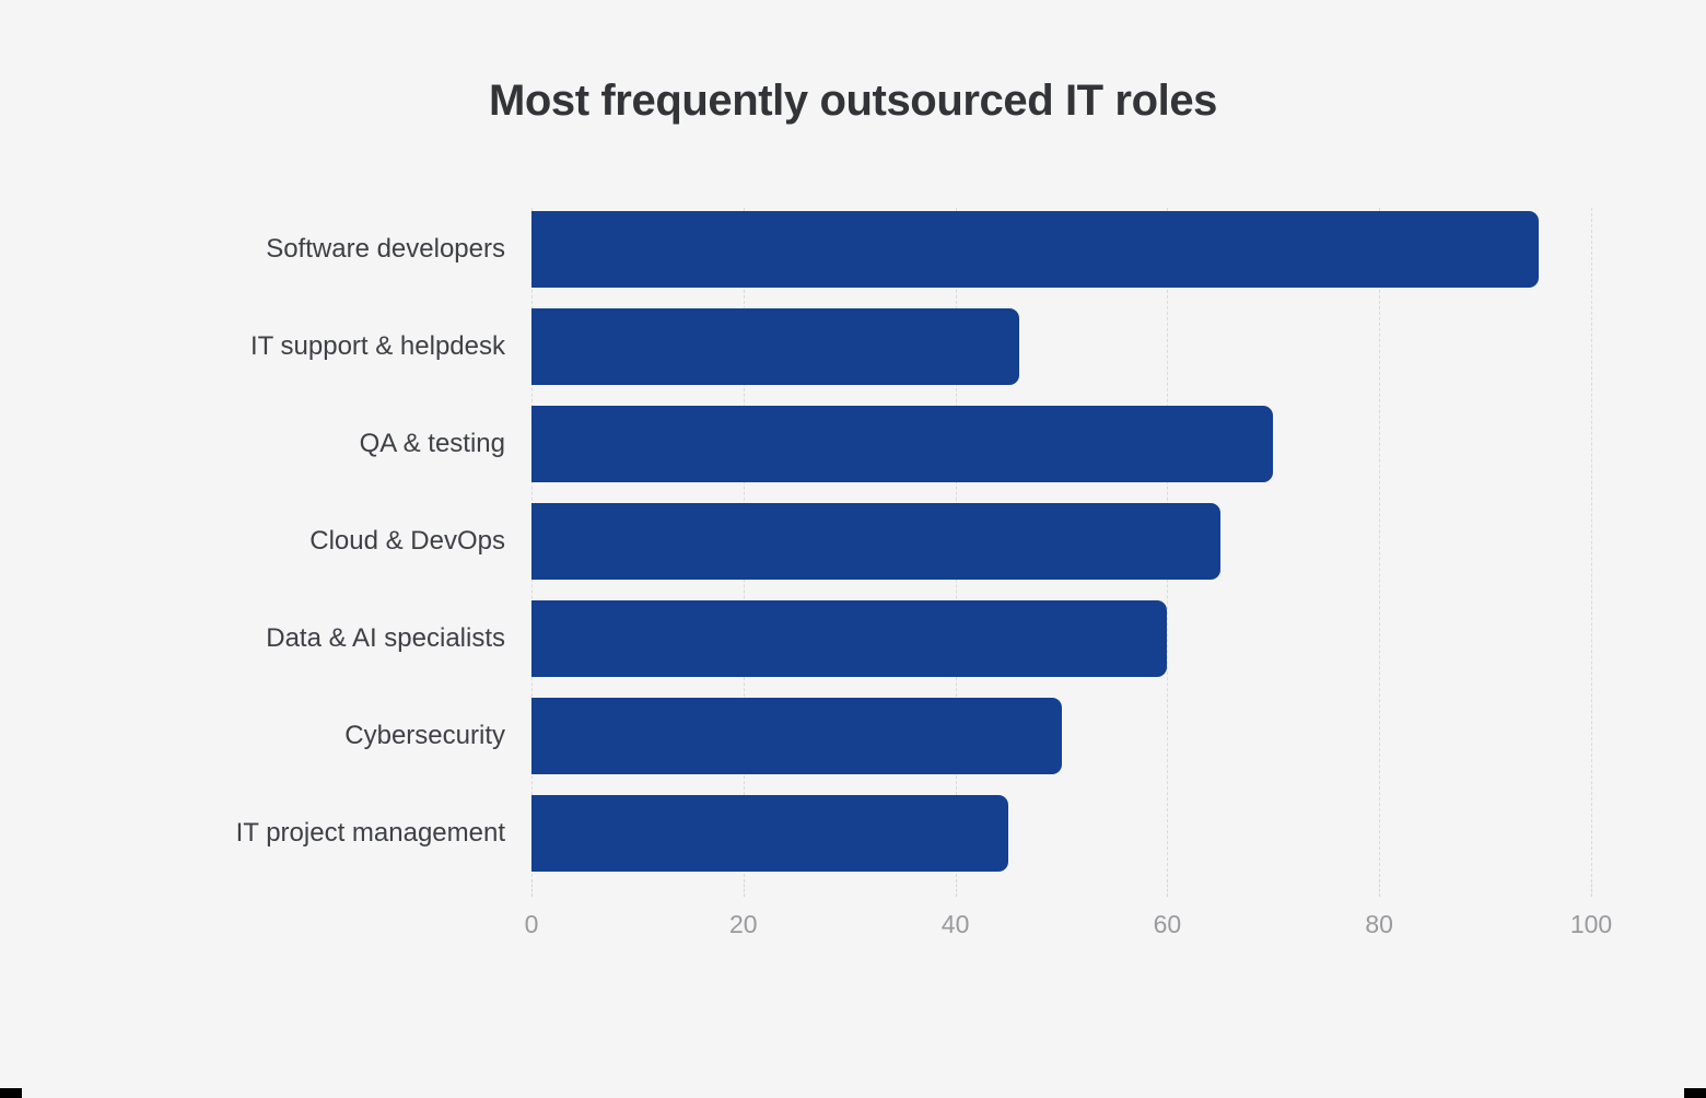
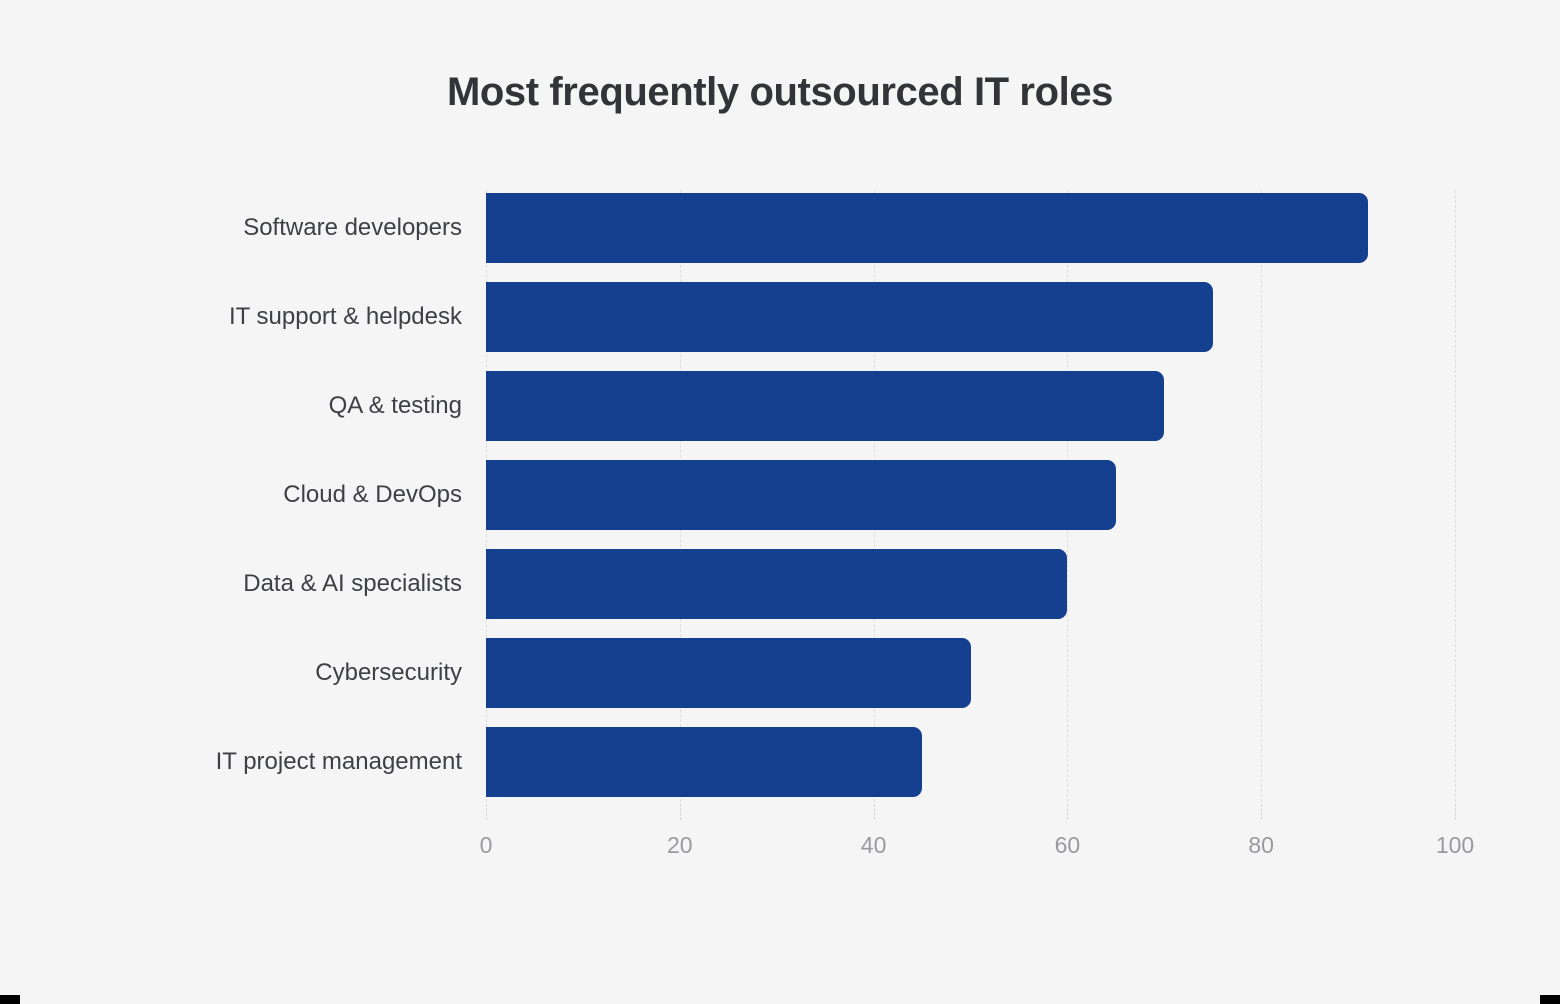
Software developers: 95 -> 91
IT support & helpdesk: 46 -> 75
